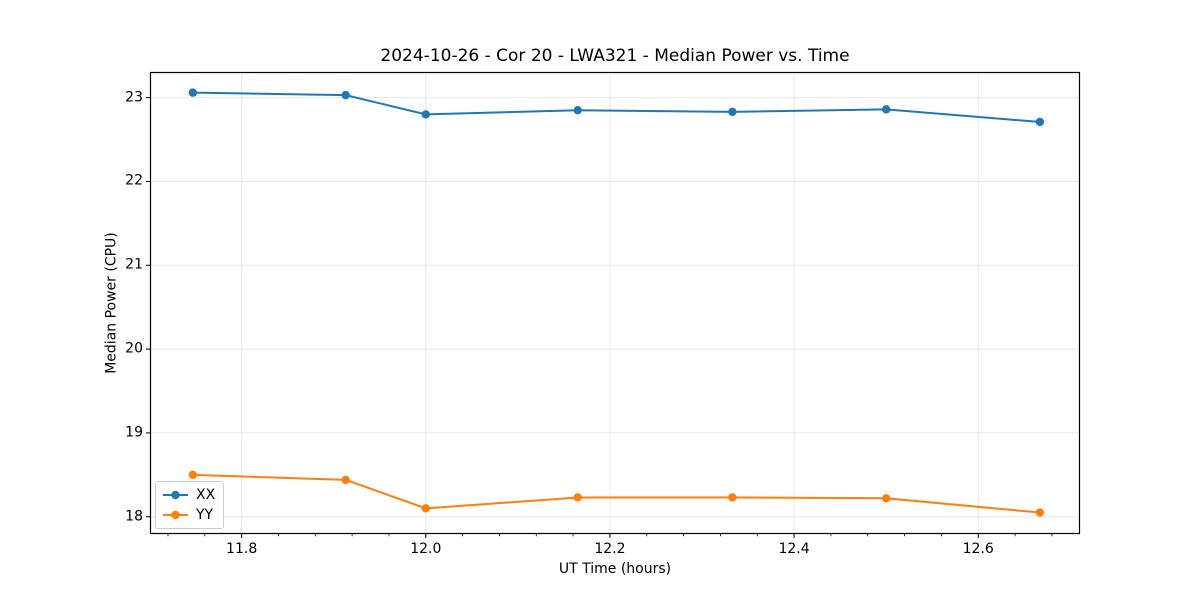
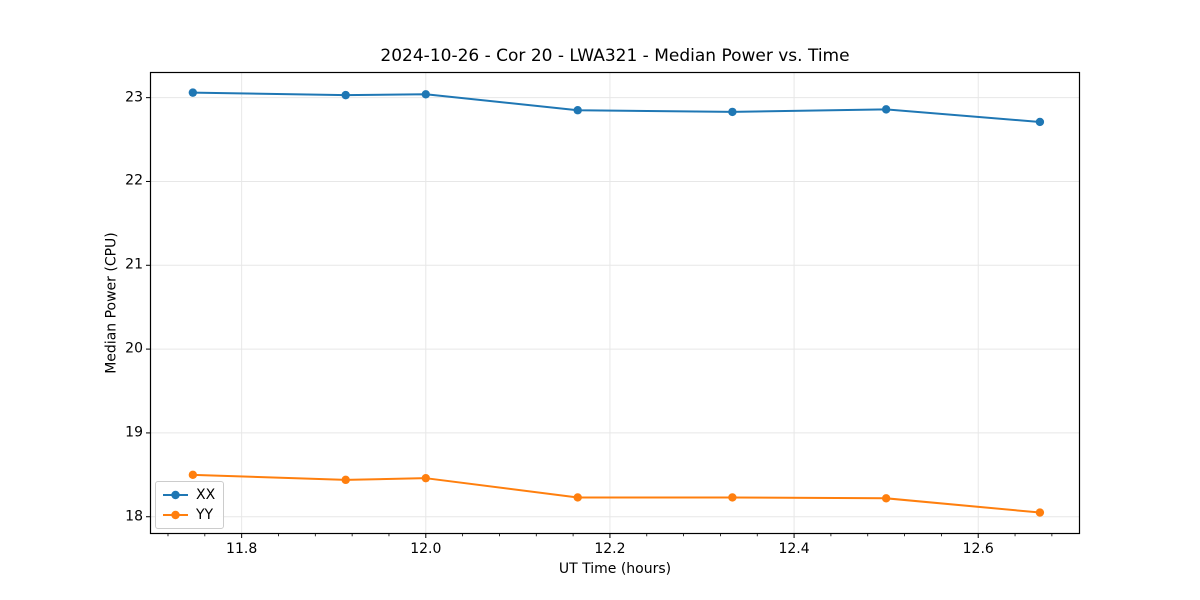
XX/12.0: 22.8 -> 23.0
YY/12.0: 18.1 -> 18.5
